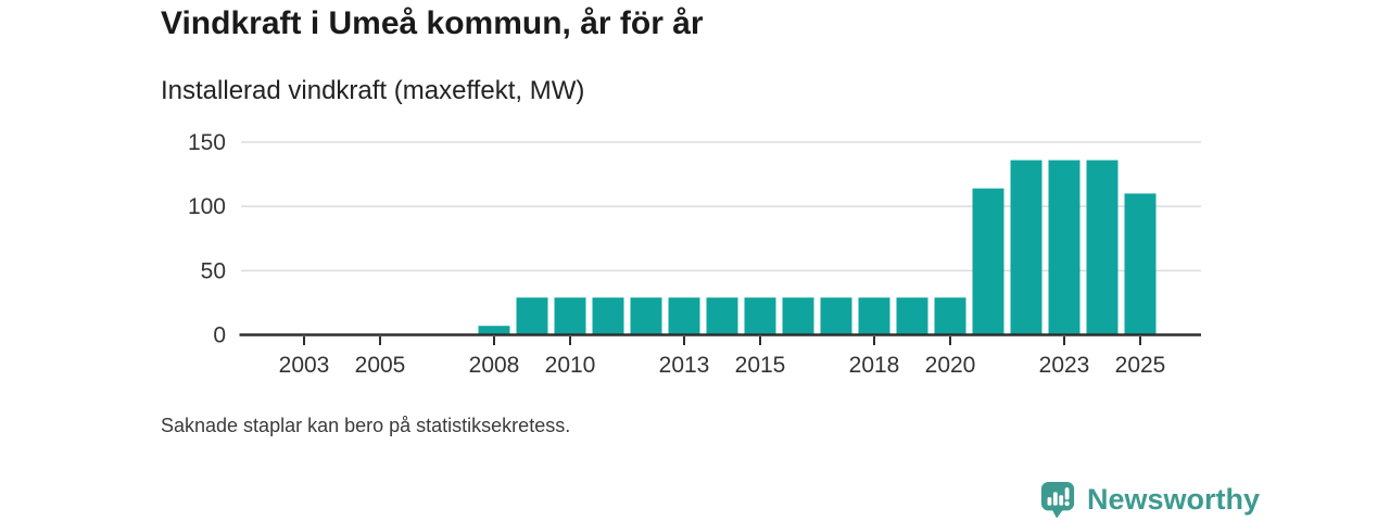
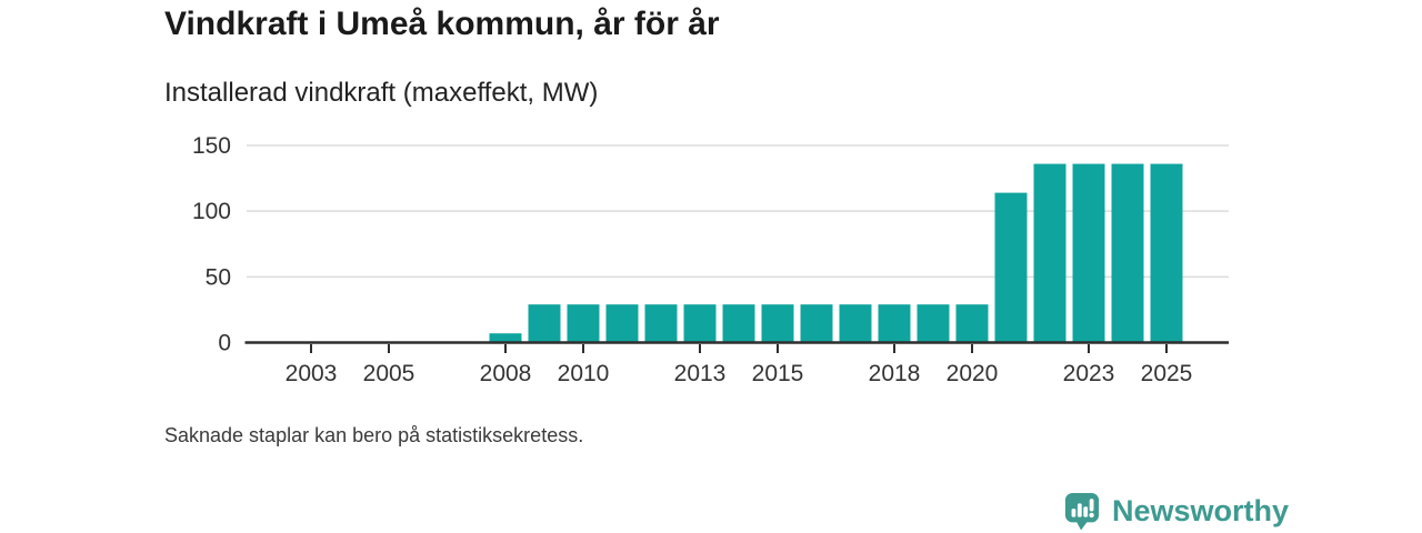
2025: 110 -> 136
